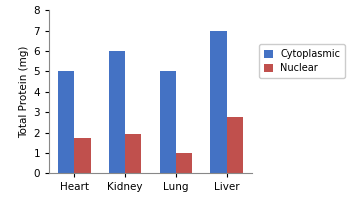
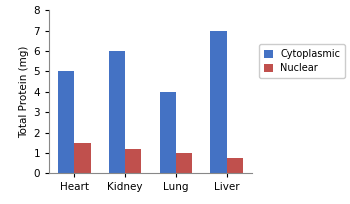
Nuclear/Heart: 1.75 -> 1.50
Nuclear/Kidney: 1.95 -> 1.20
Cytoplasmic/Lung: 5 -> 4
Nuclear/Liver: 2.75 -> 0.75
